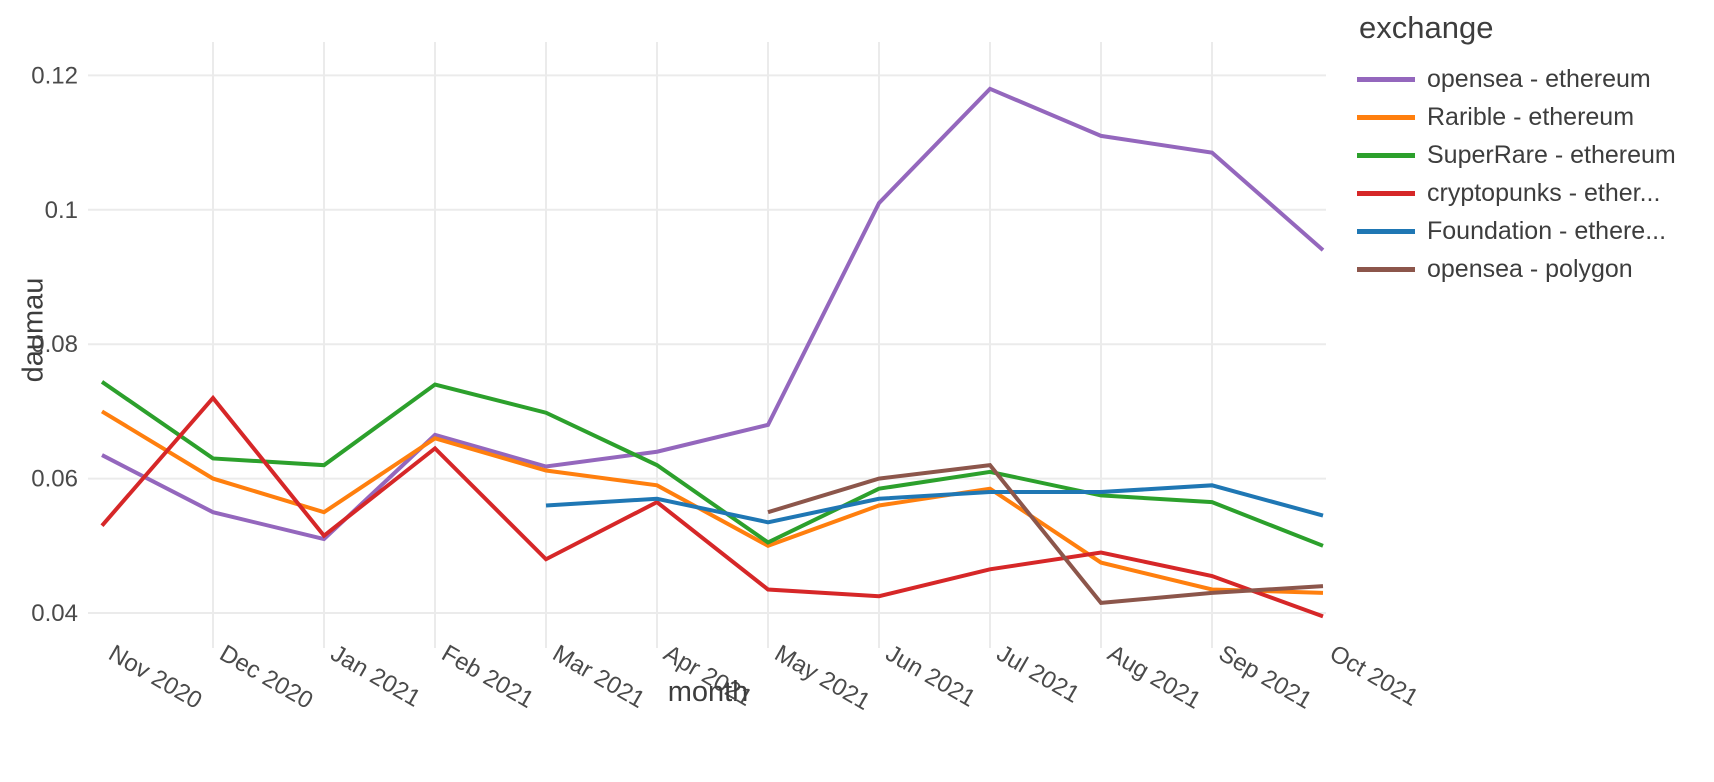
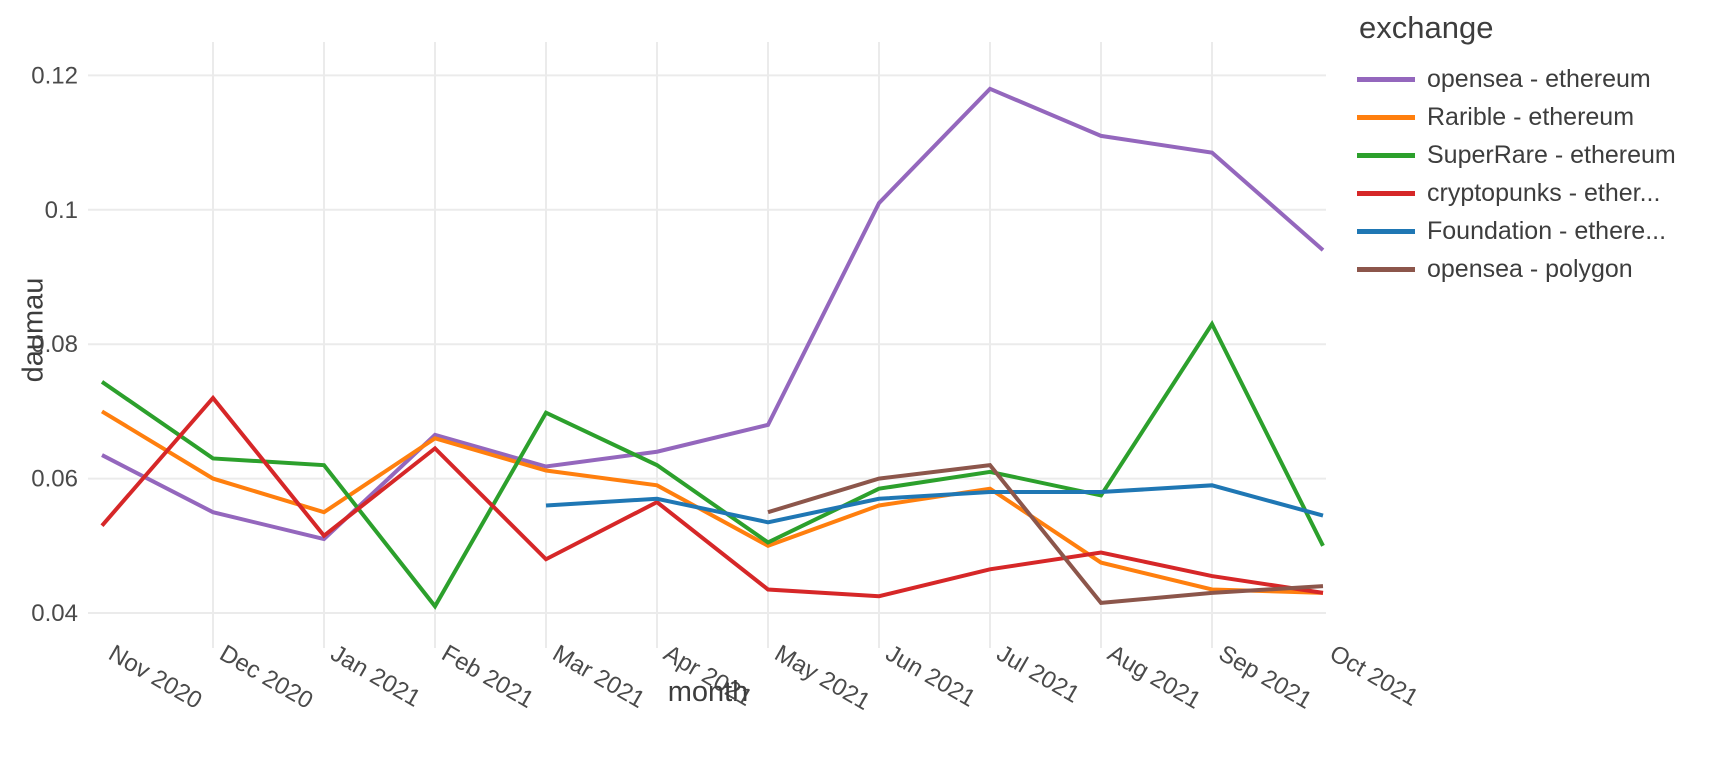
SuperRare - ethereum/Feb 2021: 0.074 -> 0.041
SuperRare - ethereum/Sep 2021: 0.057 -> 0.083
cryptopunks - ether.../Oct 2021: 0.040 -> 0.043
